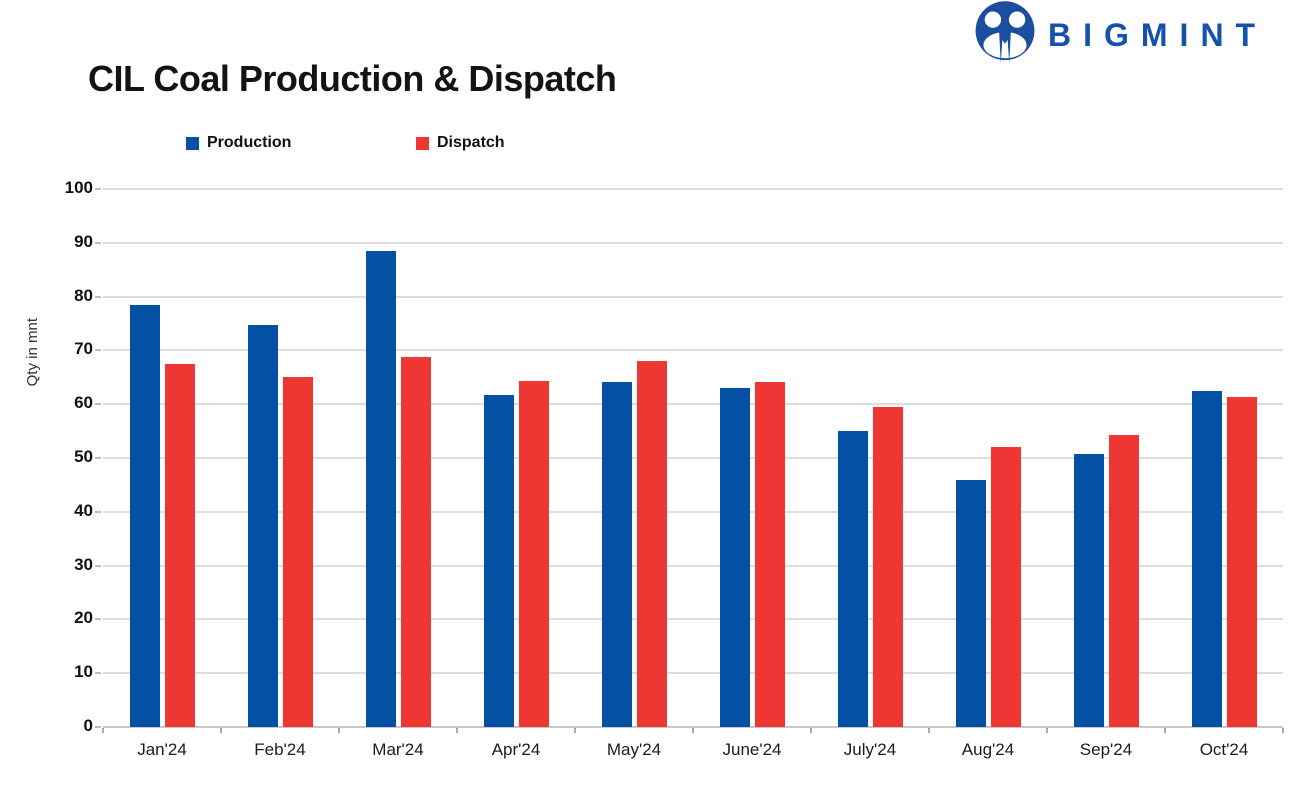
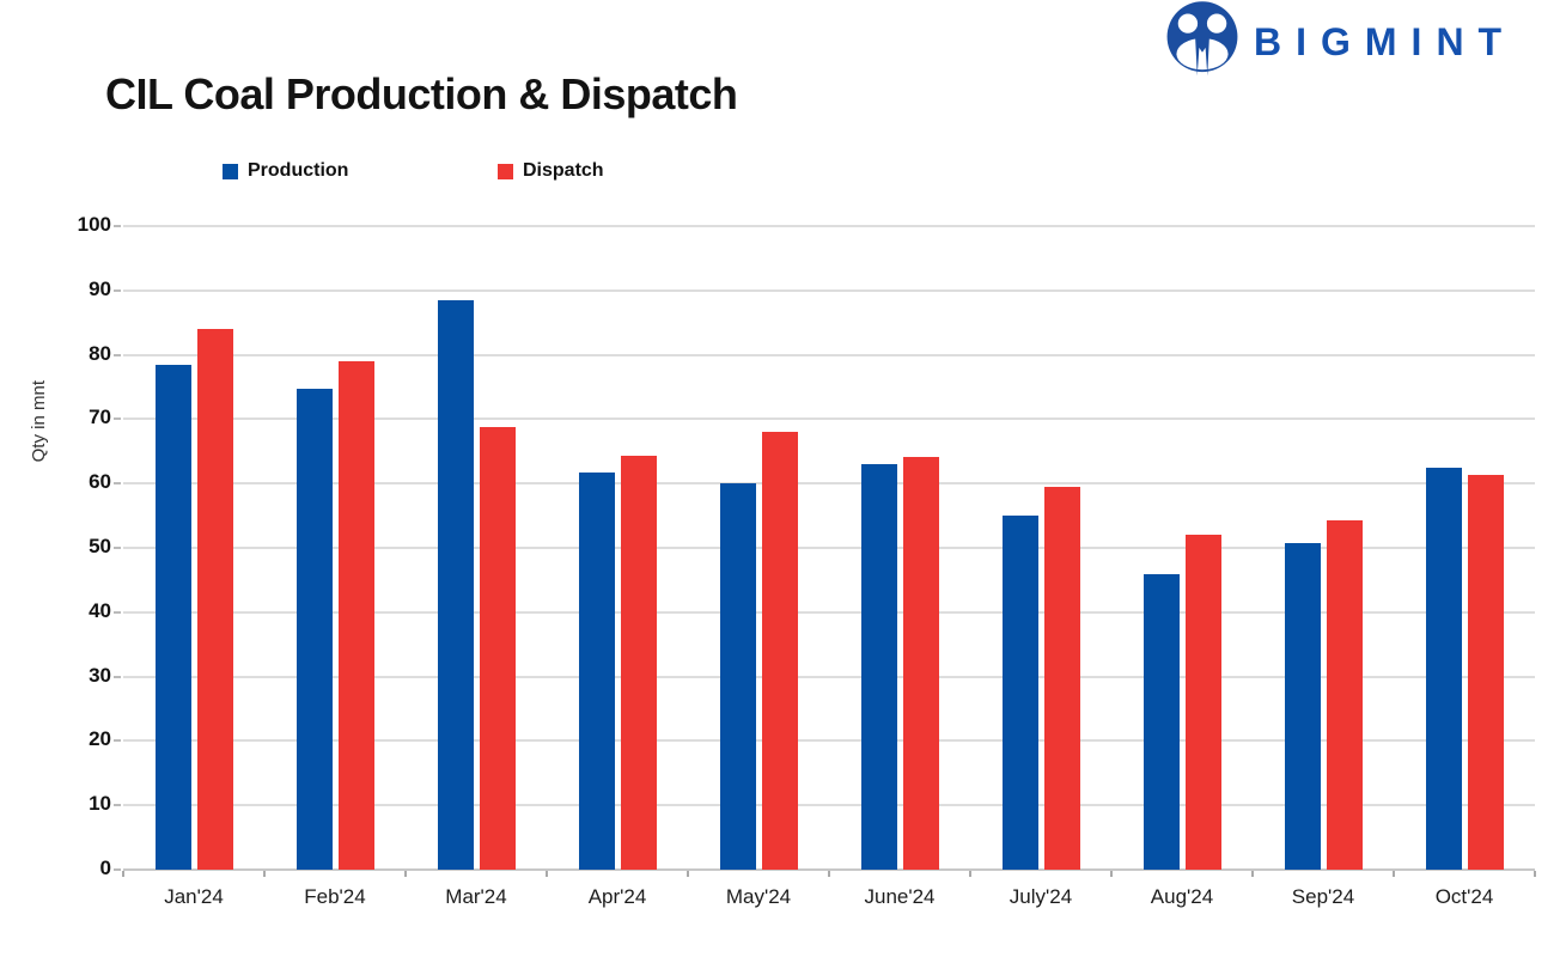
Dispatch/Jan'24: 68 -> 84
Dispatch/Feb'24: 65 -> 79
Production/May'24: 64 -> 60
